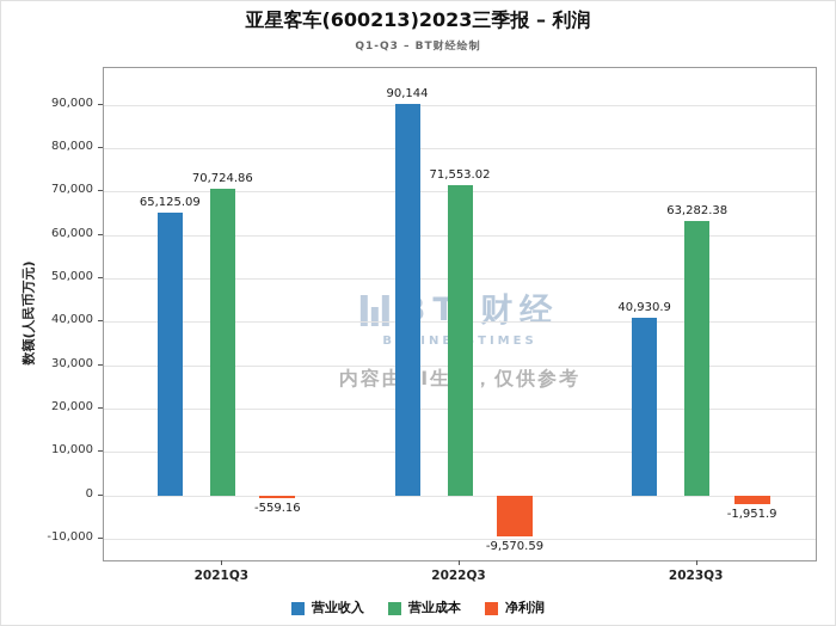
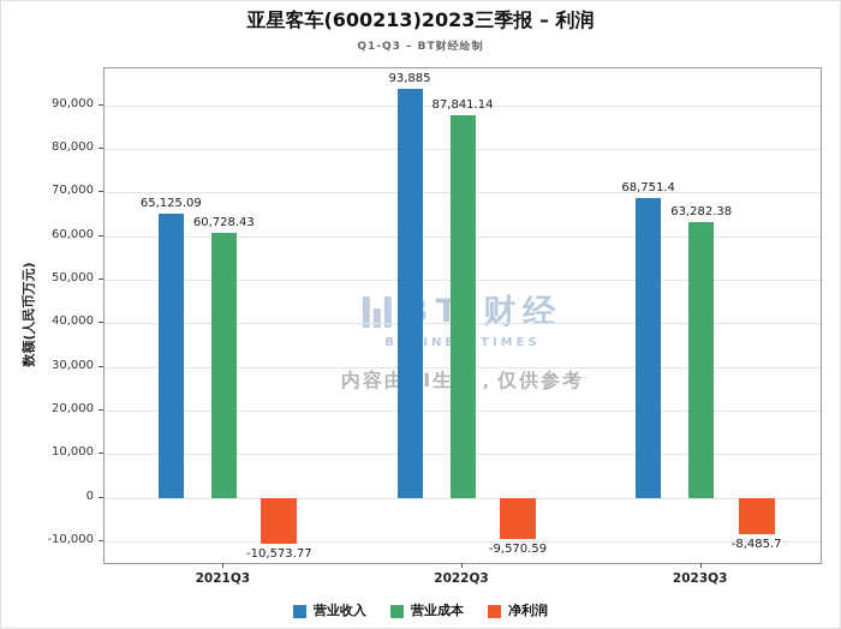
营业成本/2021Q3: 70,724.86 -> 60,728.43
净利润/2021Q3: -559.16 -> -10,573.77
营业收入/2022Q3: 90,144 -> 93,885
营业成本/2022Q3: 71,553.02 -> 87,841.14
营业收入/2023Q3: 40,930.9 -> 68,751.4
净利润/2023Q3: -1,951.9 -> -8,485.7
